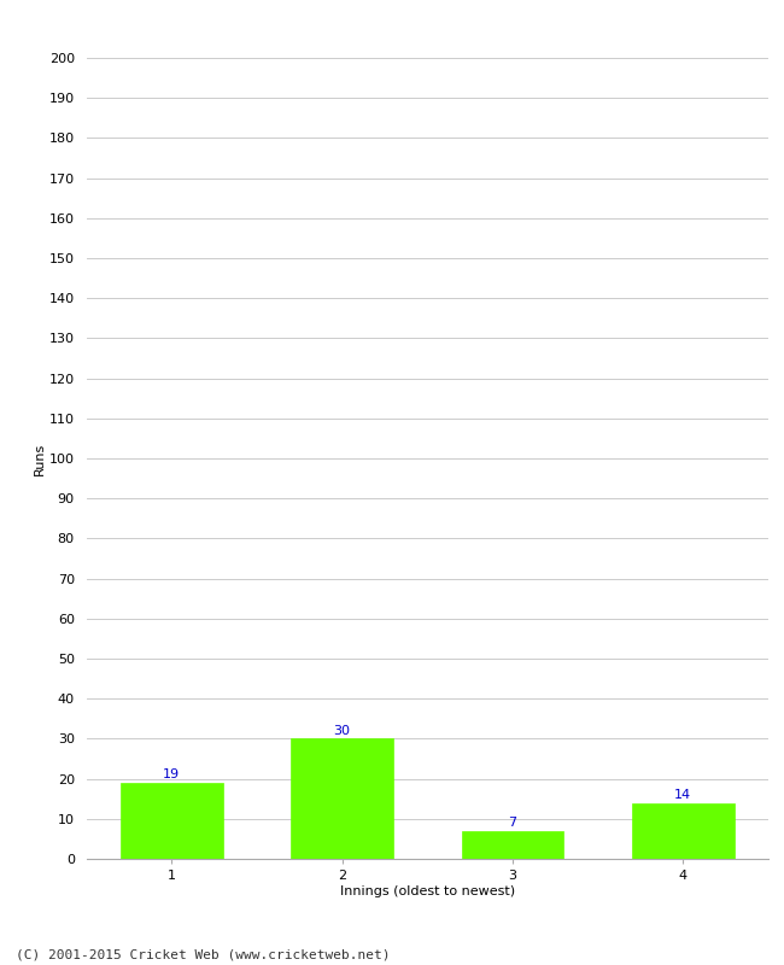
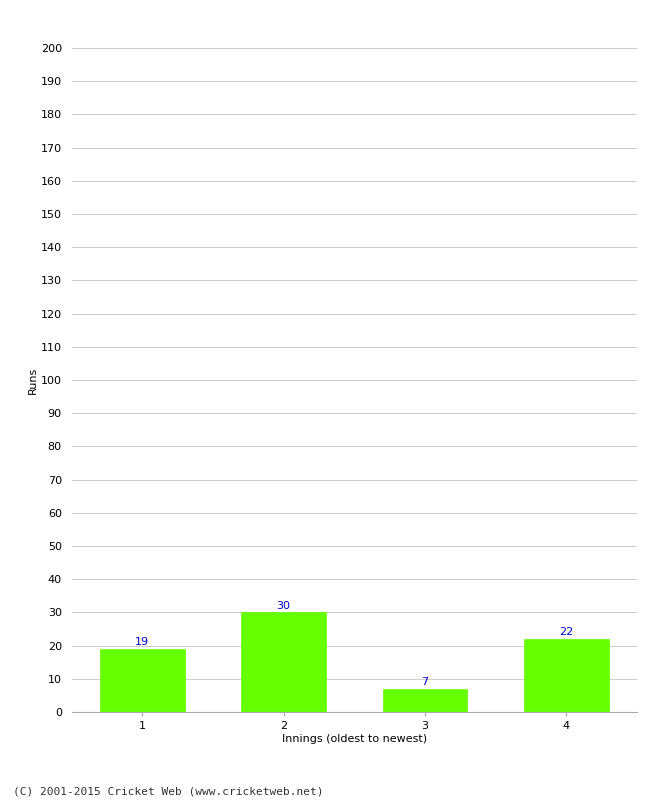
4: 14 -> 22
